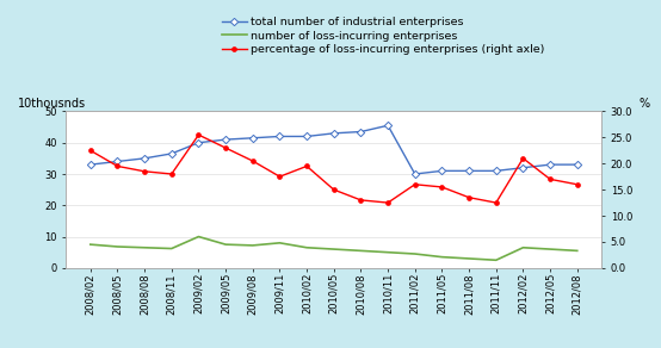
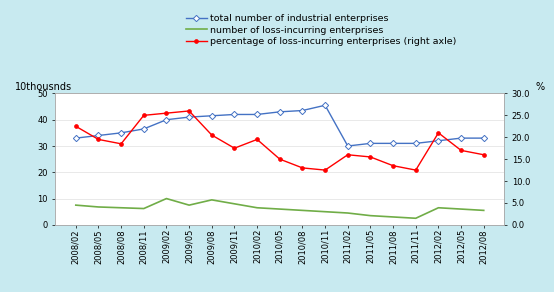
percentage of loss-incurring enterprises (right axle)/2008/11: 18.0 -> 25.0
percentage of loss-incurring enterprises (right axle)/2009/05: 23.0 -> 26.0
number of loss-incurring enterprises/2009/08: 7.2 -> 9.5
